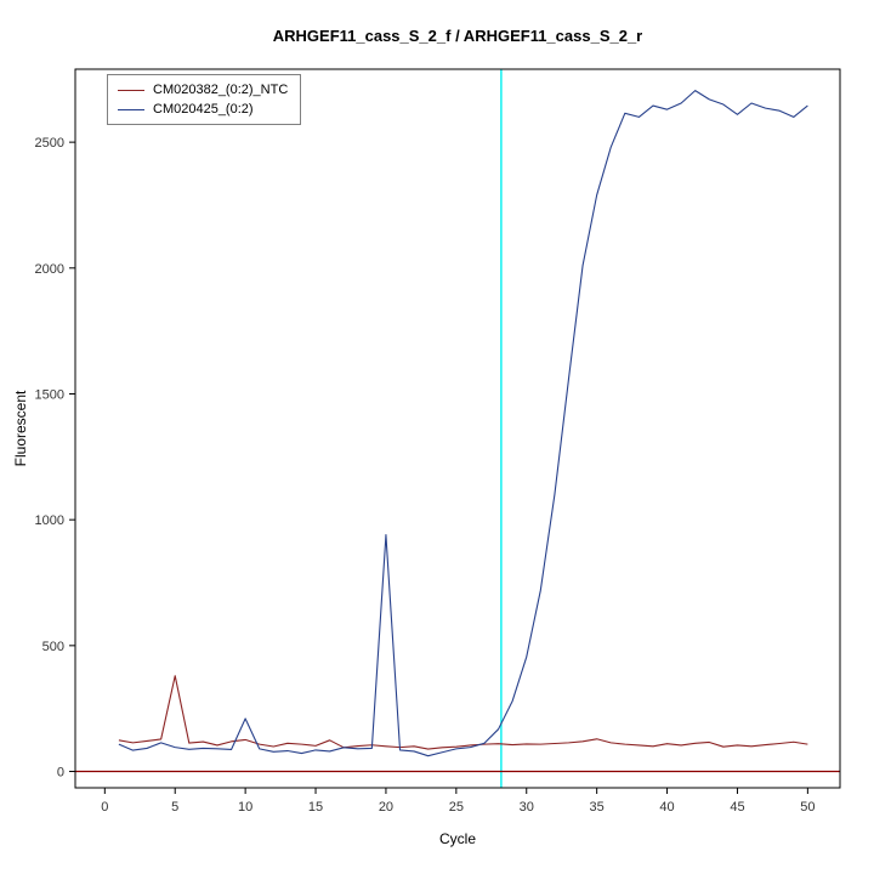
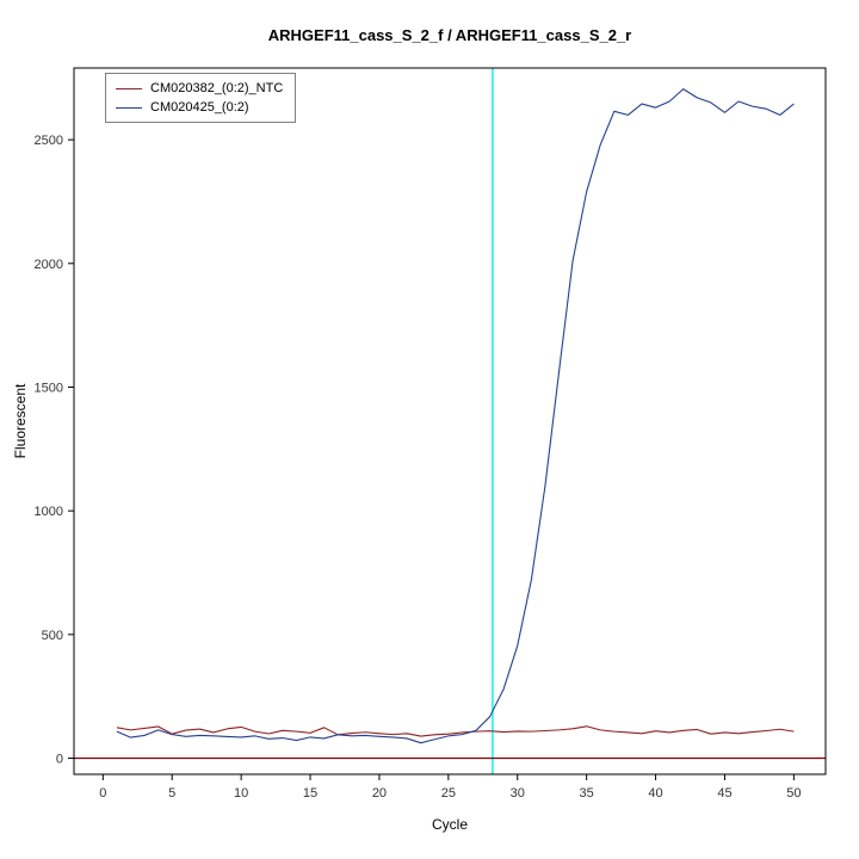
CM020382_(0:2)_NTC/5: 380 -> 100
CM020425_(0:2)/10: 210 -> 80
CM020425_(0:2)/20: 940 -> 90
